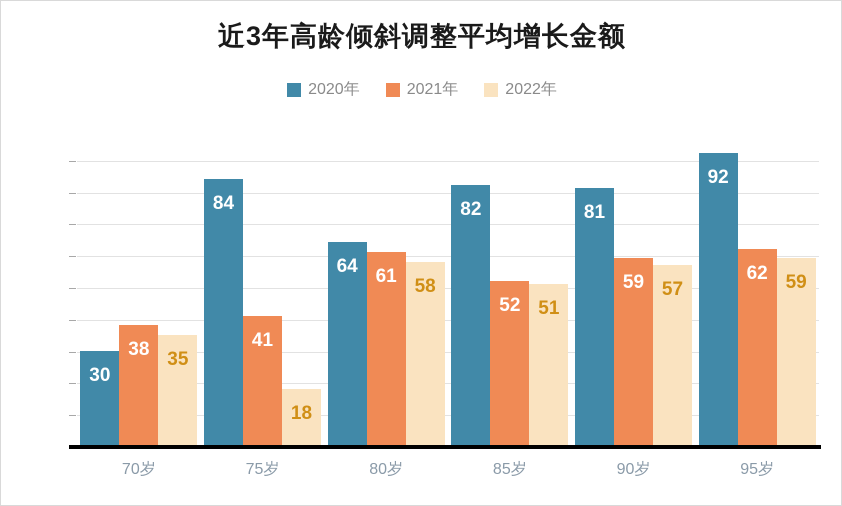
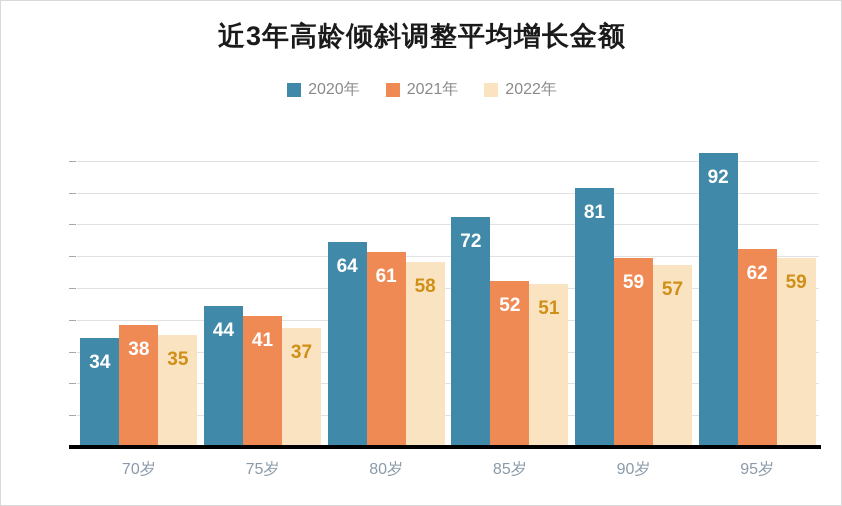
2020年/70岁: 30 -> 34
2020年/75岁: 84 -> 44
2022年/75岁: 18 -> 37
2020年/85岁: 82 -> 72
